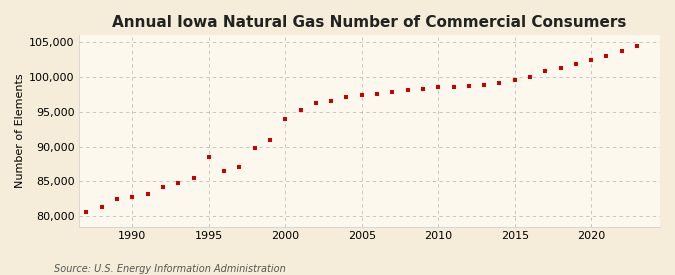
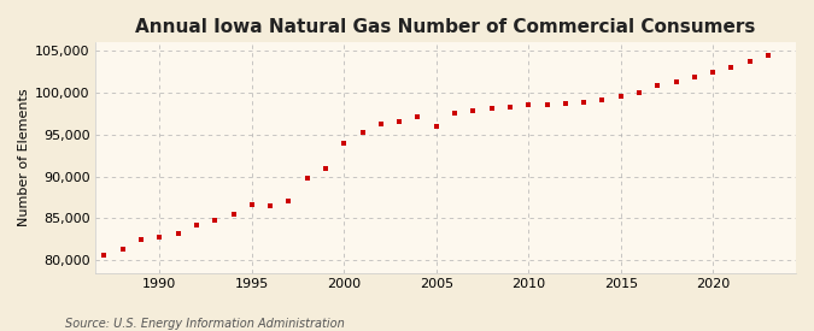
1995: 88,500 -> 86,600
2005: 97,400 -> 96,000
